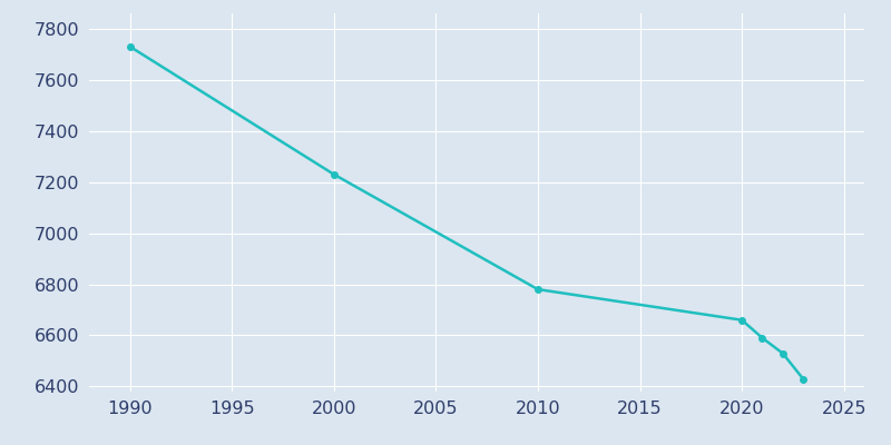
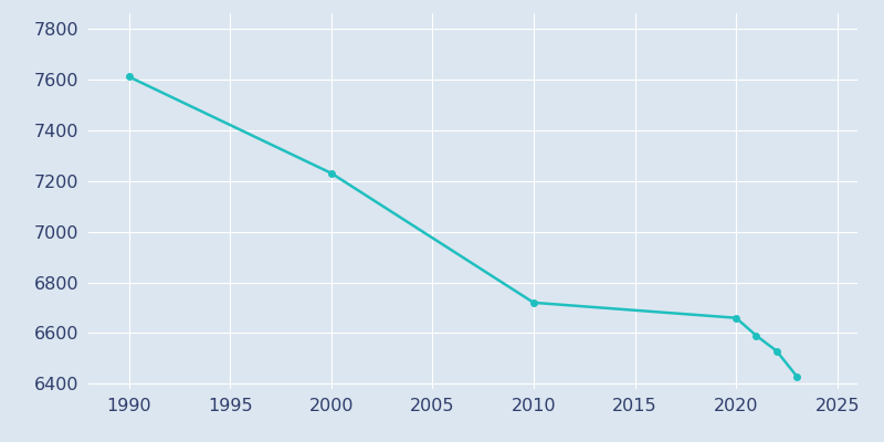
1990: 7730 -> 7610
2010: 6780 -> 6720
